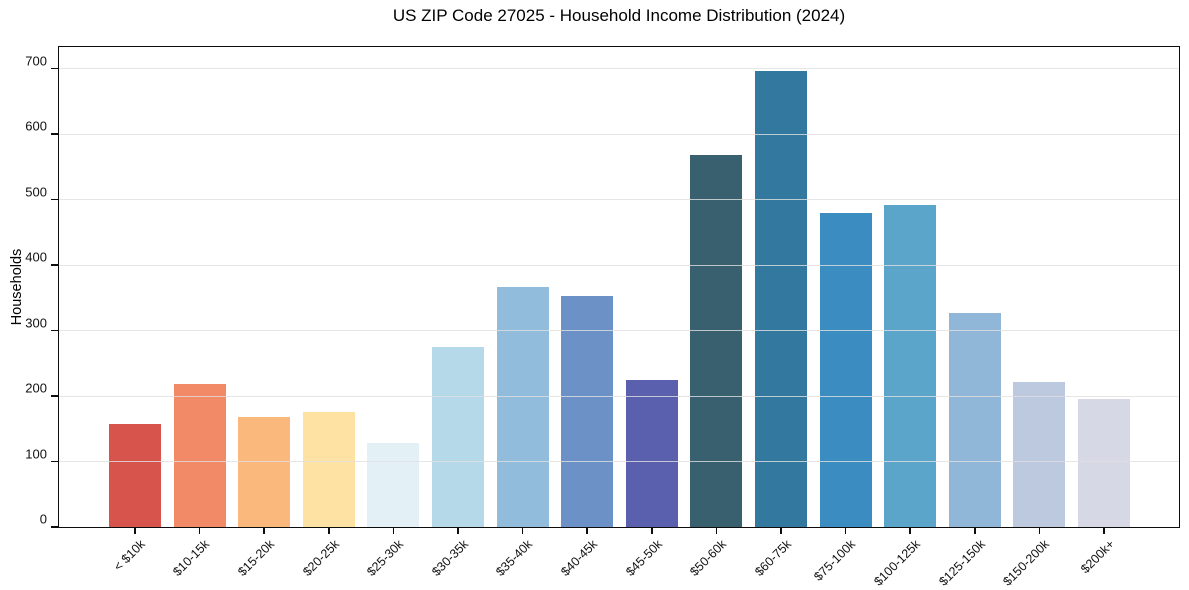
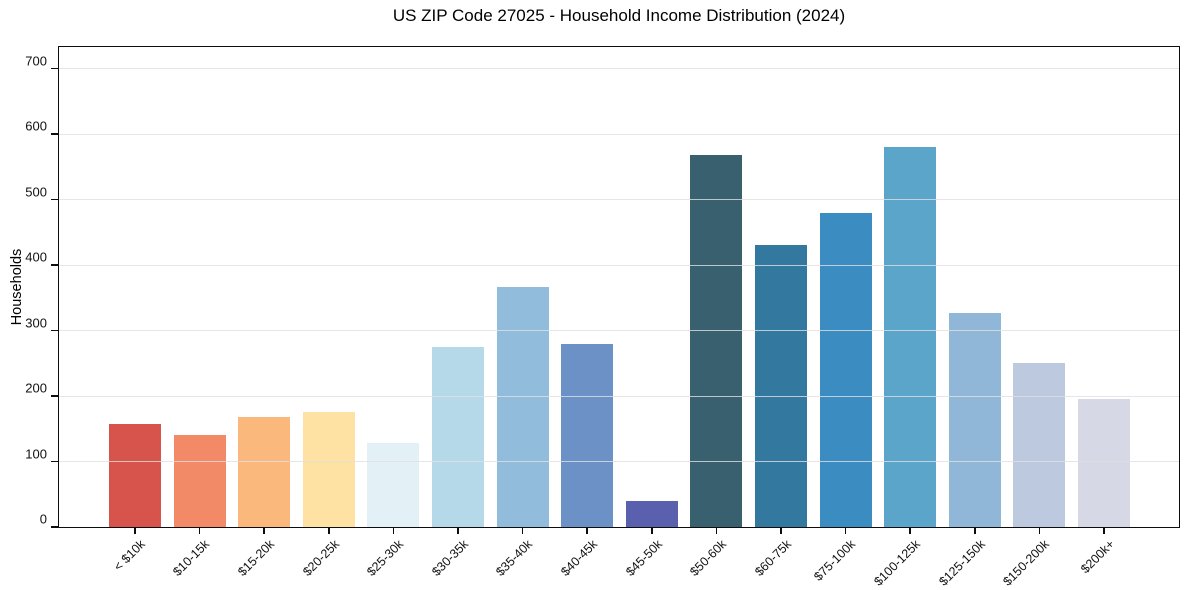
$10-15k: 220 -> 140
$40-45k: 350 -> 280
$45-50k: 220 -> 40
$60-75k: 700 -> 430
$100-125k: 490 -> 580
$150-200k: 220 -> 250
